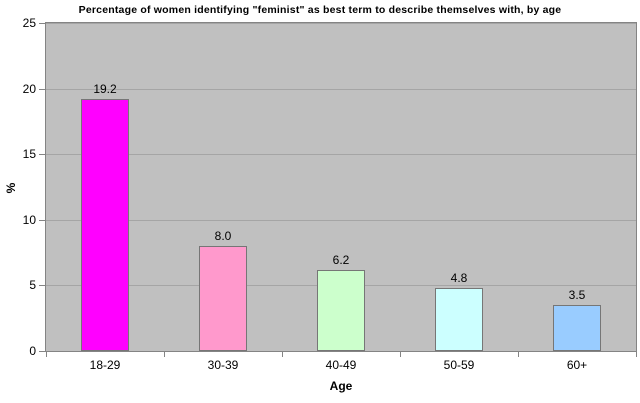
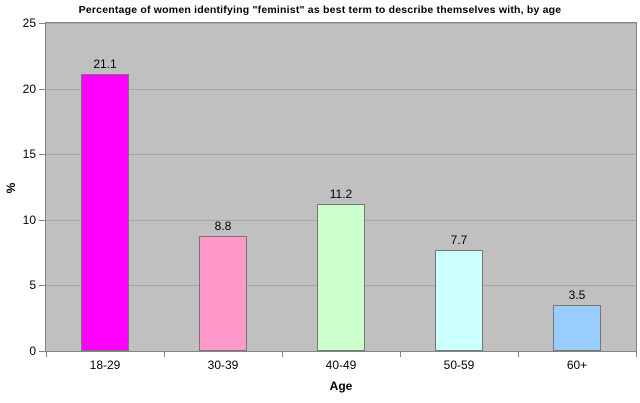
18-29: 19.2 -> 21.1
30-39: 8.0 -> 8.8
40-49: 6.2 -> 11.2
50-59: 4.8 -> 7.7
